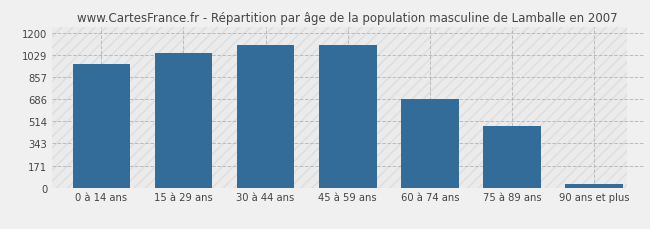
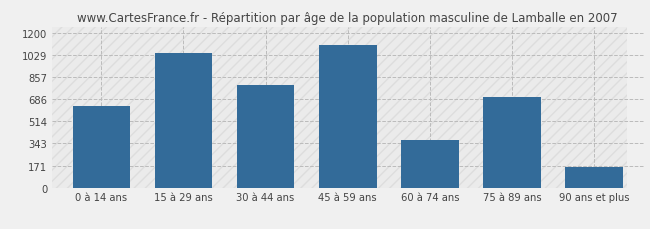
0 à 14 ans: 960 -> 630
30 à 44 ans: 1110 -> 800
60 à 74 ans: 690 -> 370
75 à 89 ans: 480 -> 700
90 ans et plus: 30 -> 160
